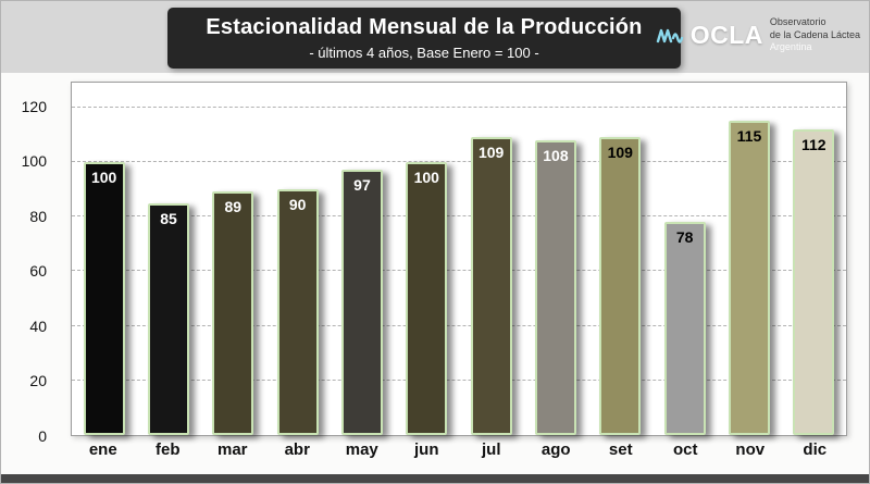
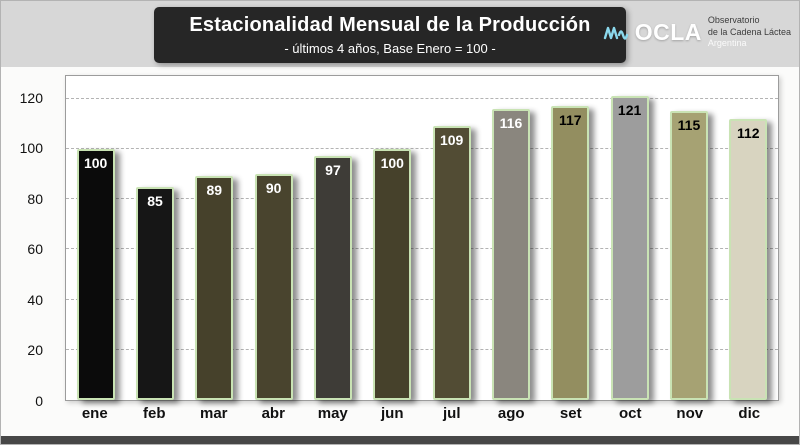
ago: 108 -> 116
set: 109 -> 117
oct: 78 -> 121
